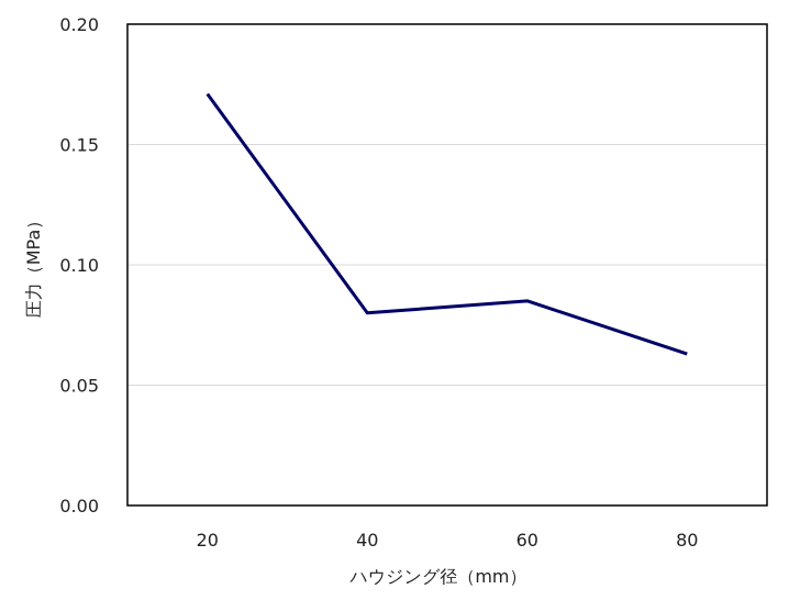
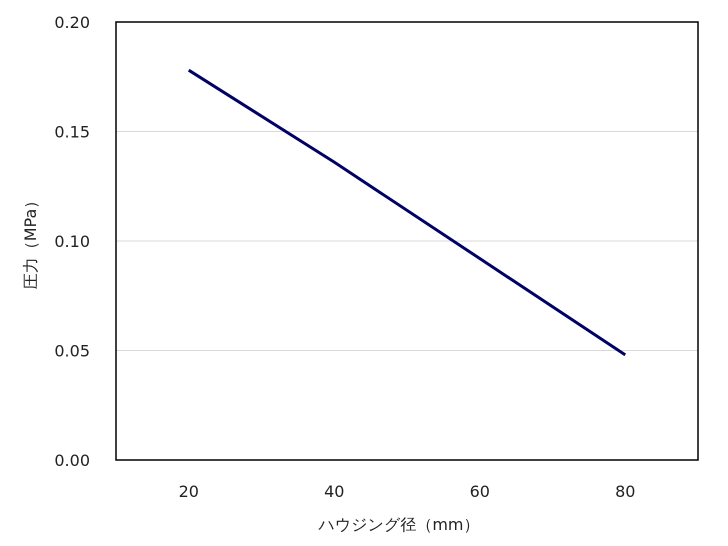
20: 0.171 -> 0.178
40: 0.080 -> 0.136
60: 0.085 -> 0.092
80: 0.063 -> 0.048
